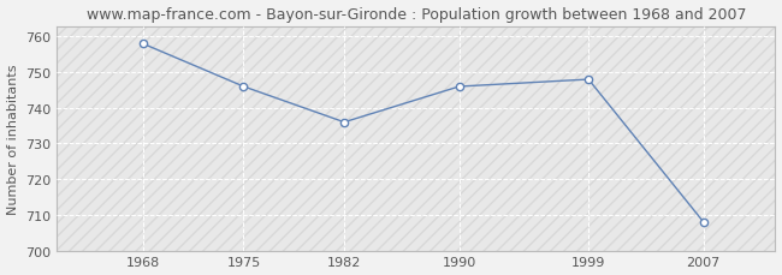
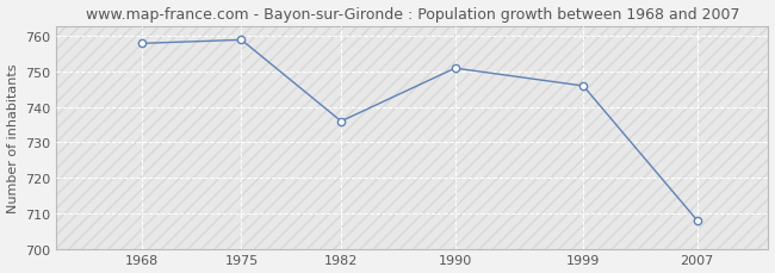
1975: 746 -> 759
1990: 746 -> 751
1999: 748 -> 746
